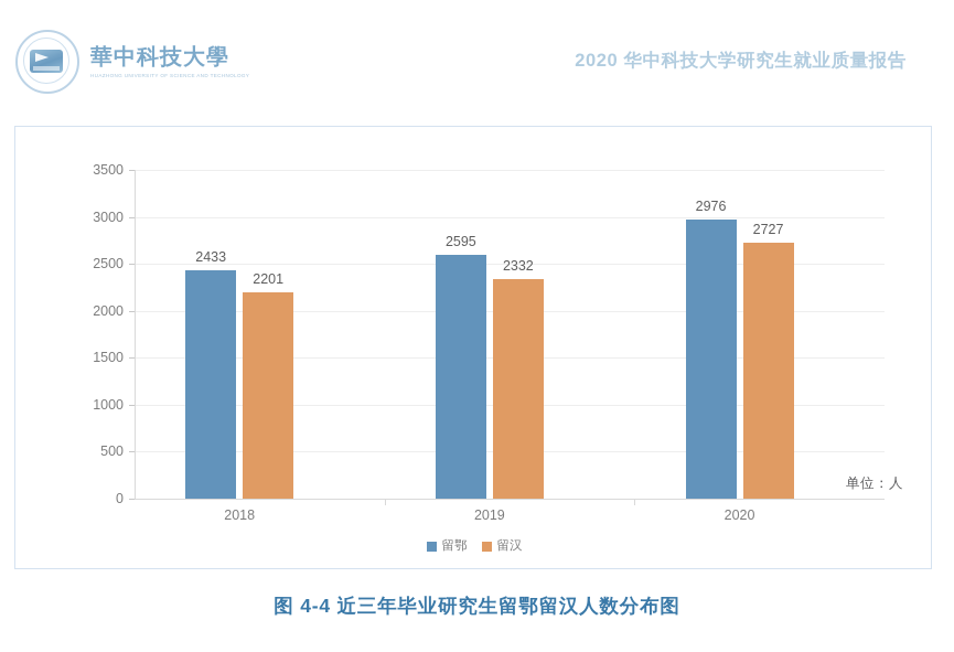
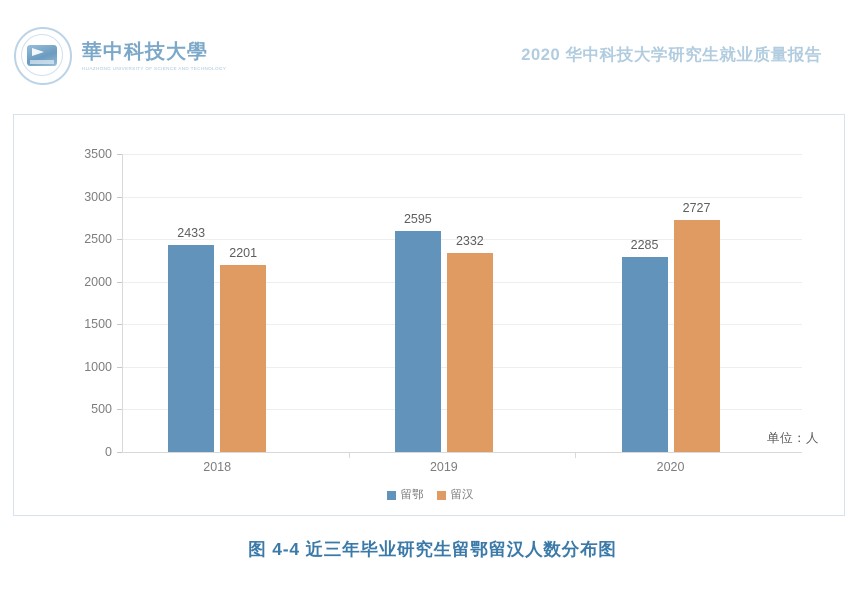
留鄂/2020: 2976 -> 2285
